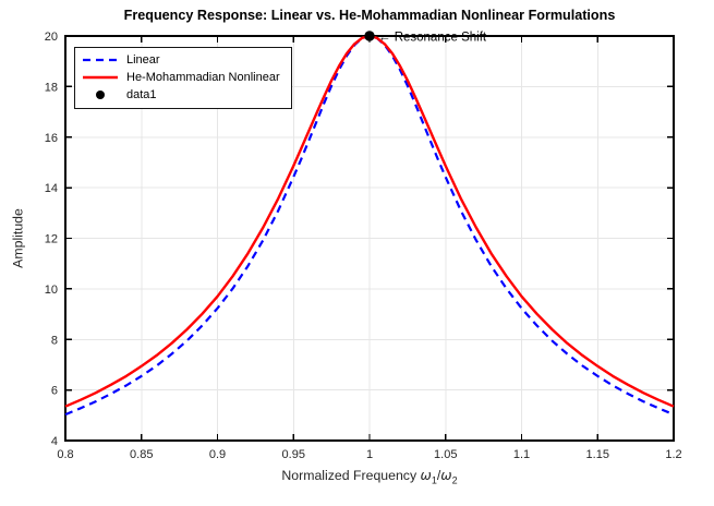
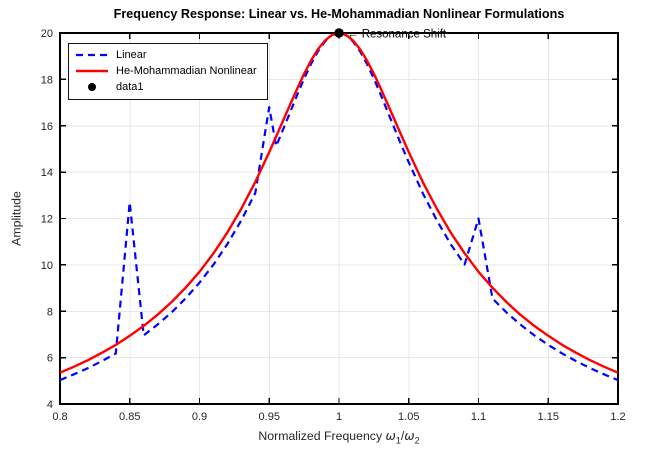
Linear/0.85: 6.5 -> 12.7
Linear/0.95: 14.4 -> 16.8
Linear/1.1: 9.2 -> 12.0
